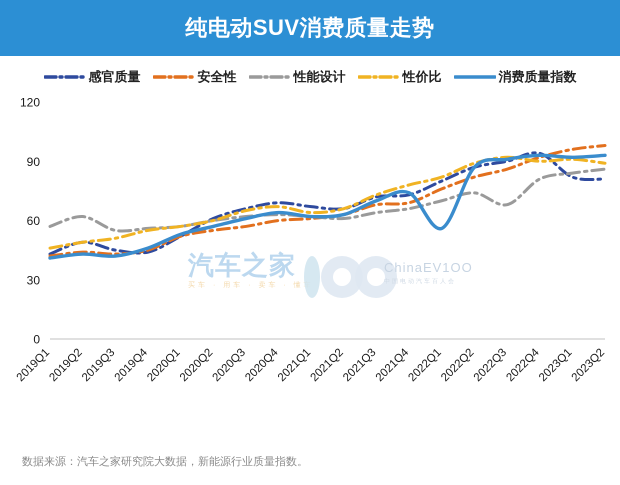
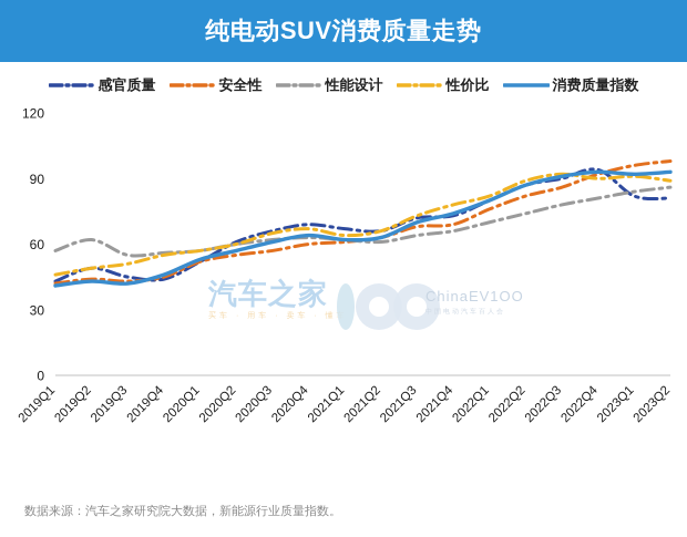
消费质量指数/2022Q1: 56 -> 80
性能设计/2022Q3: 68 -> 78
